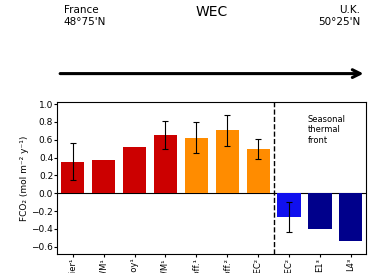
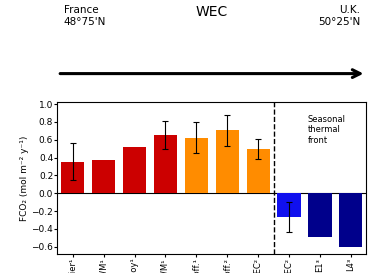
E1³: -0.40 -> -0.49
L4³: -0.54 -> -0.60
